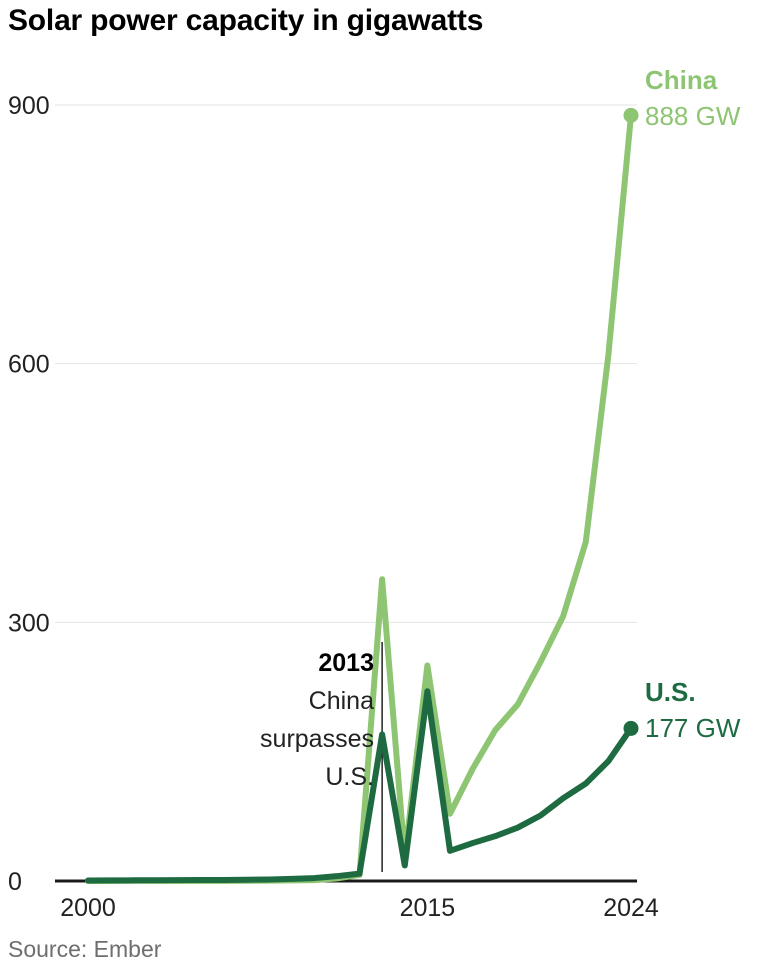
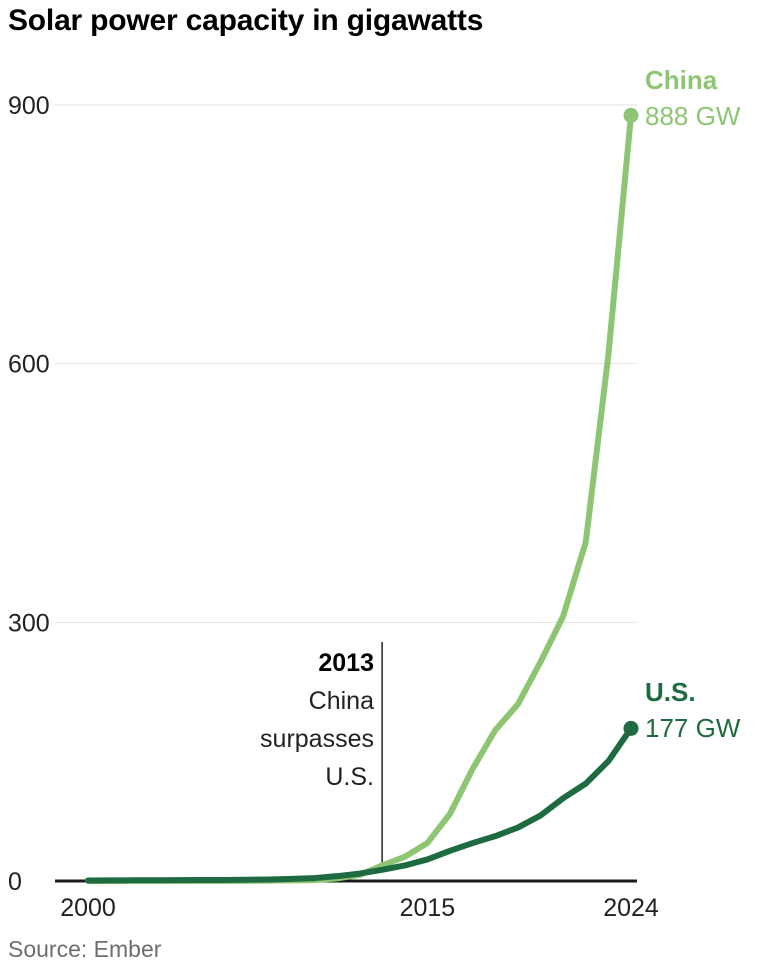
China/2013: 350 -> 20
U.S./2013: 170 -> 10
China/2015: 250 -> 40
U.S./2015: 220 -> 20
